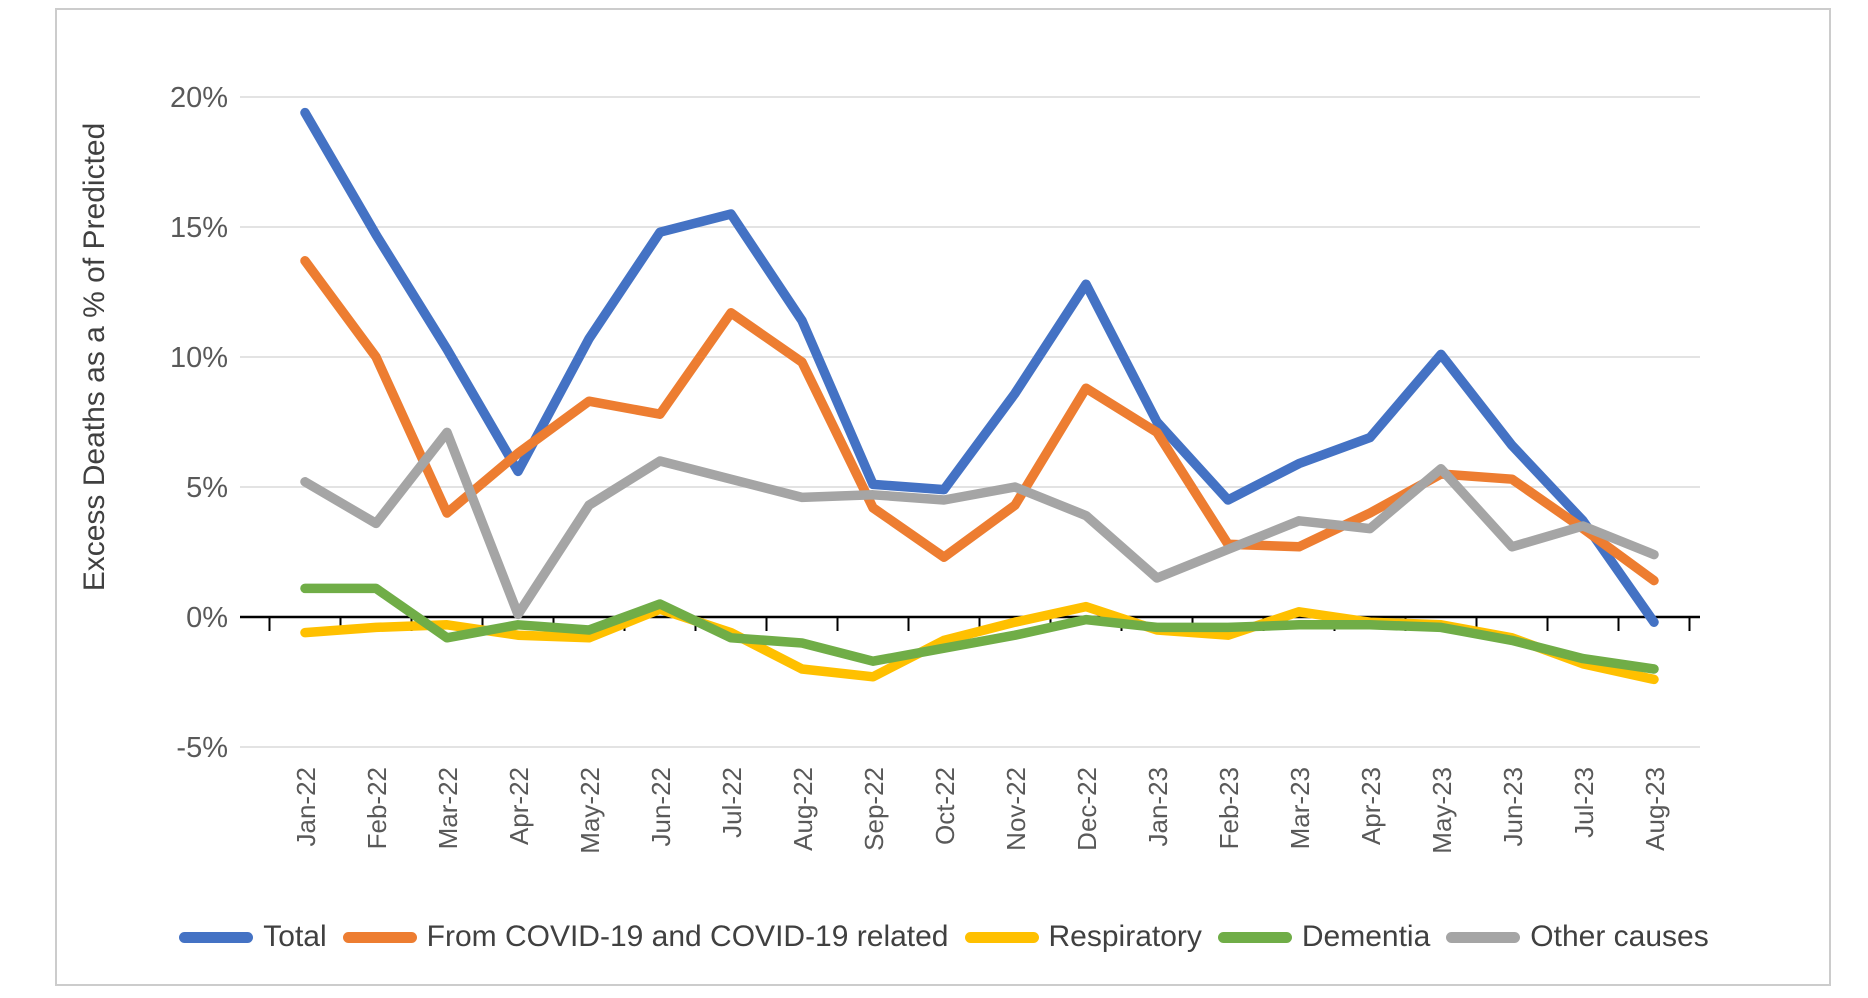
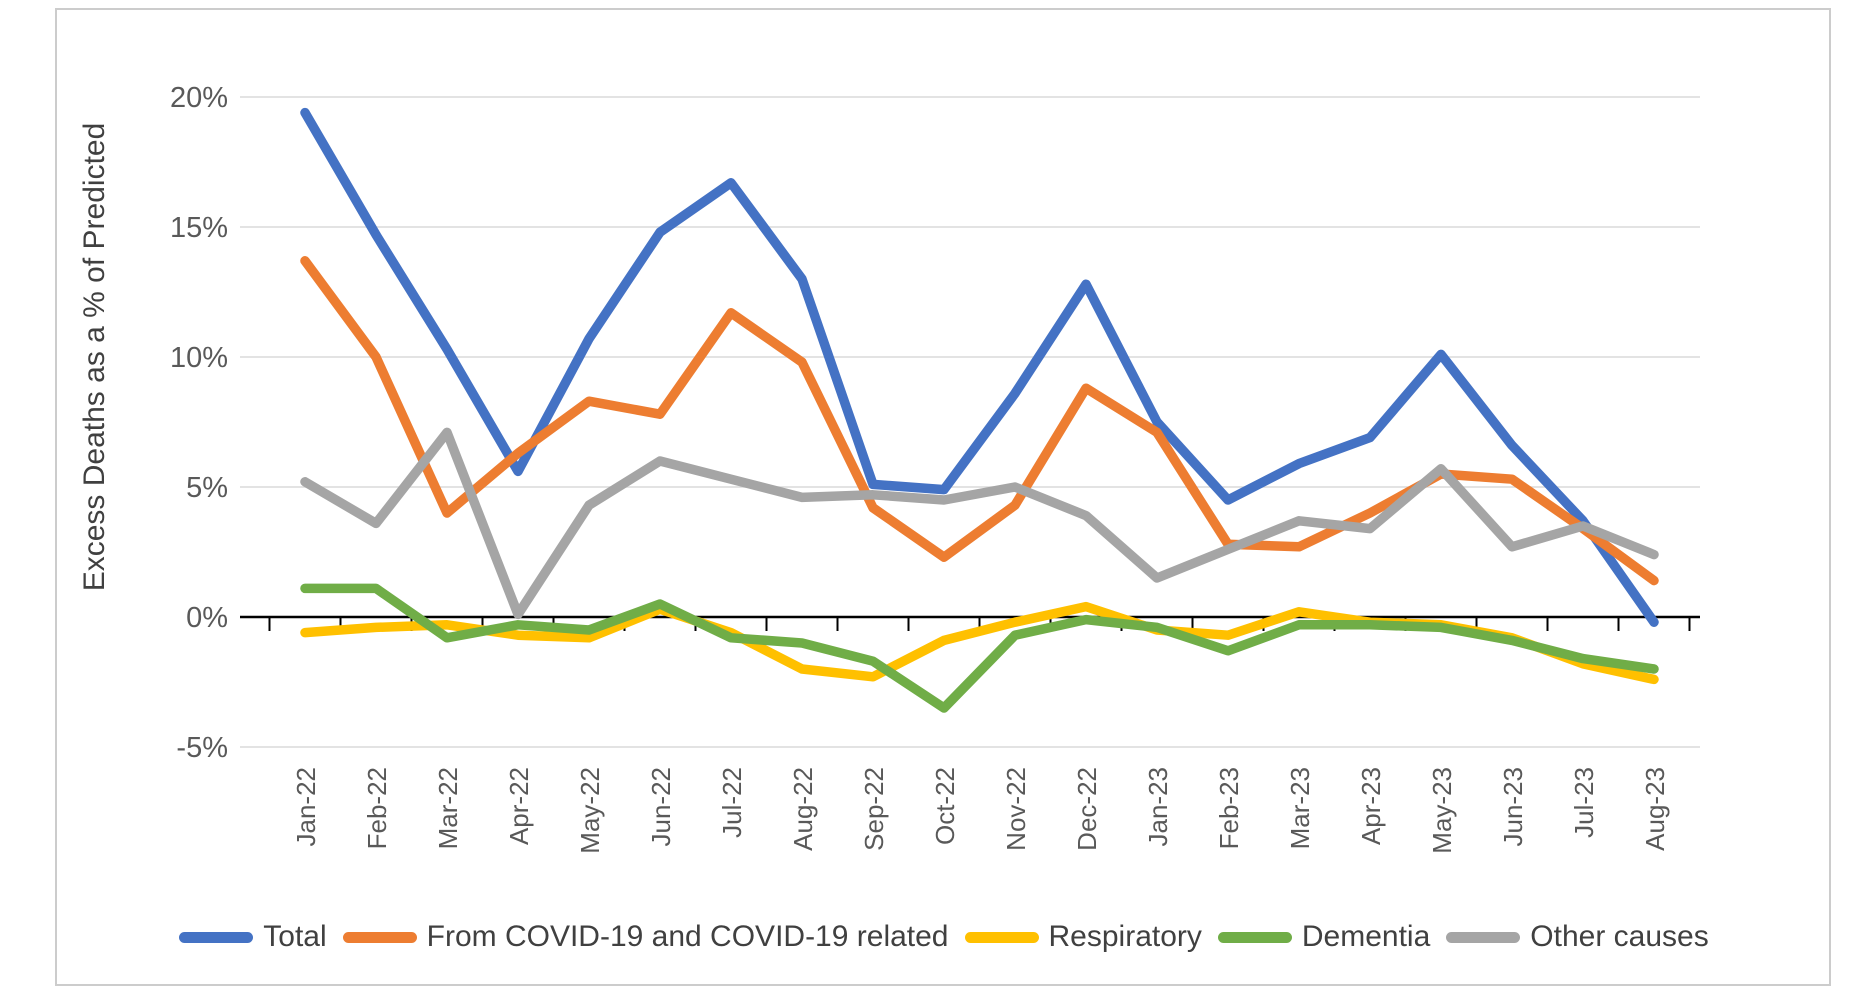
Total/Jul-22: 15.5% -> 16.7%
Total/Aug-22: 11.4% -> 13.0%
Dementia/Oct-22: -1.2% -> -3.5%
Dementia/Feb-23: -0.4% -> -1.3%
